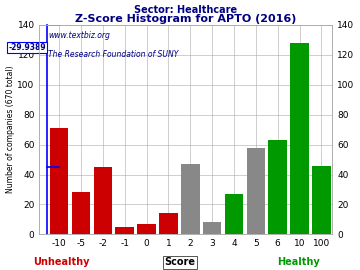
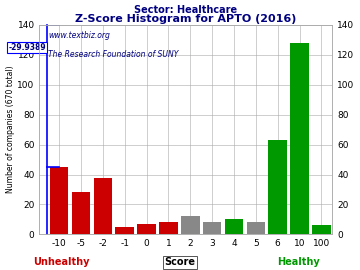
-10: 71 -> 45
-2: 45 -> 38
1: 14 -> 8
2: 47 -> 12
4: 27 -> 10
5: 58 -> 8
100: 46 -> 6
